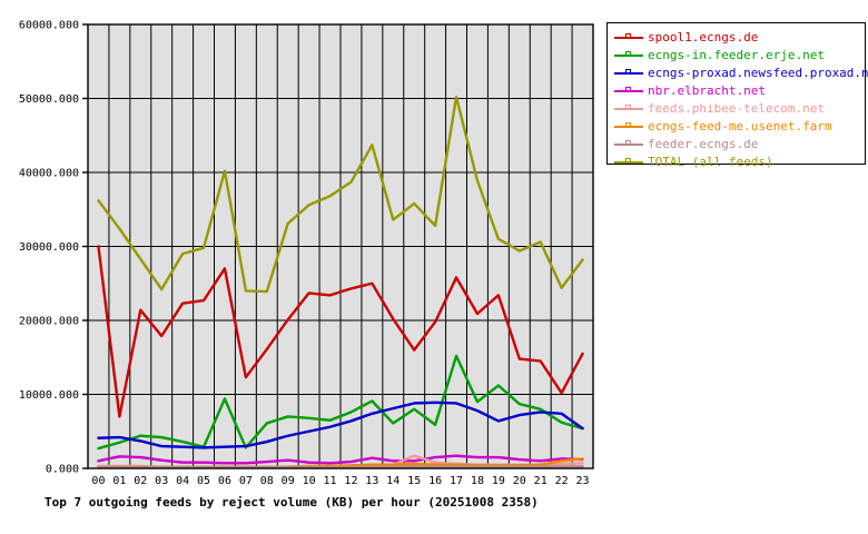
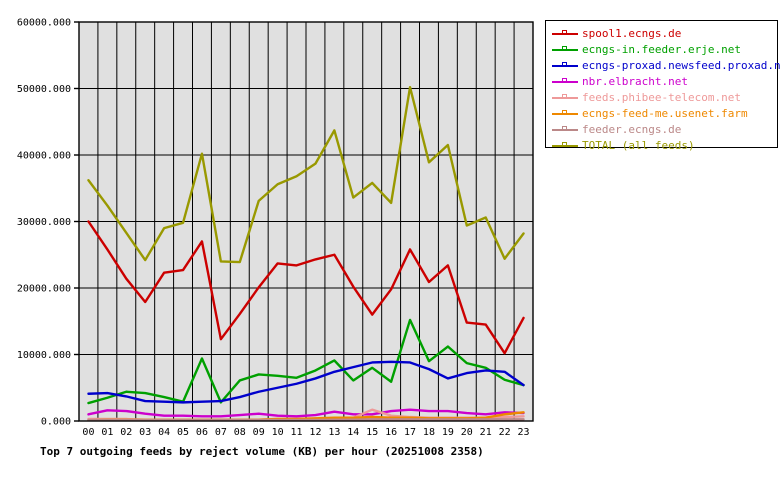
spool1.ecngs.de/01: 7000 -> 26000
TOTAL (all feeds)/19: 31000 -> 42000
